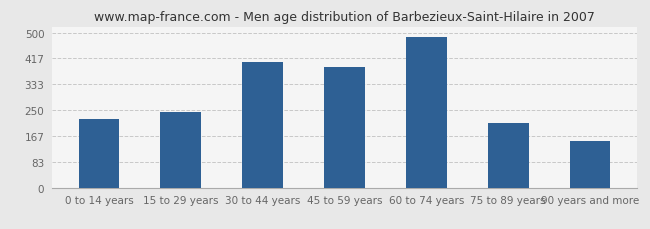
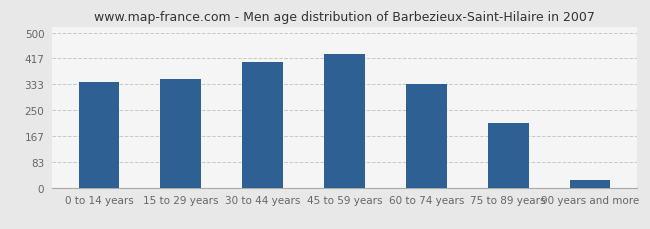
0 to 14 years: 220 -> 340
15 to 29 years: 245 -> 352
45 to 59 years: 390 -> 430
60 to 74 years: 485 -> 336
90 years and more: 150 -> 25
